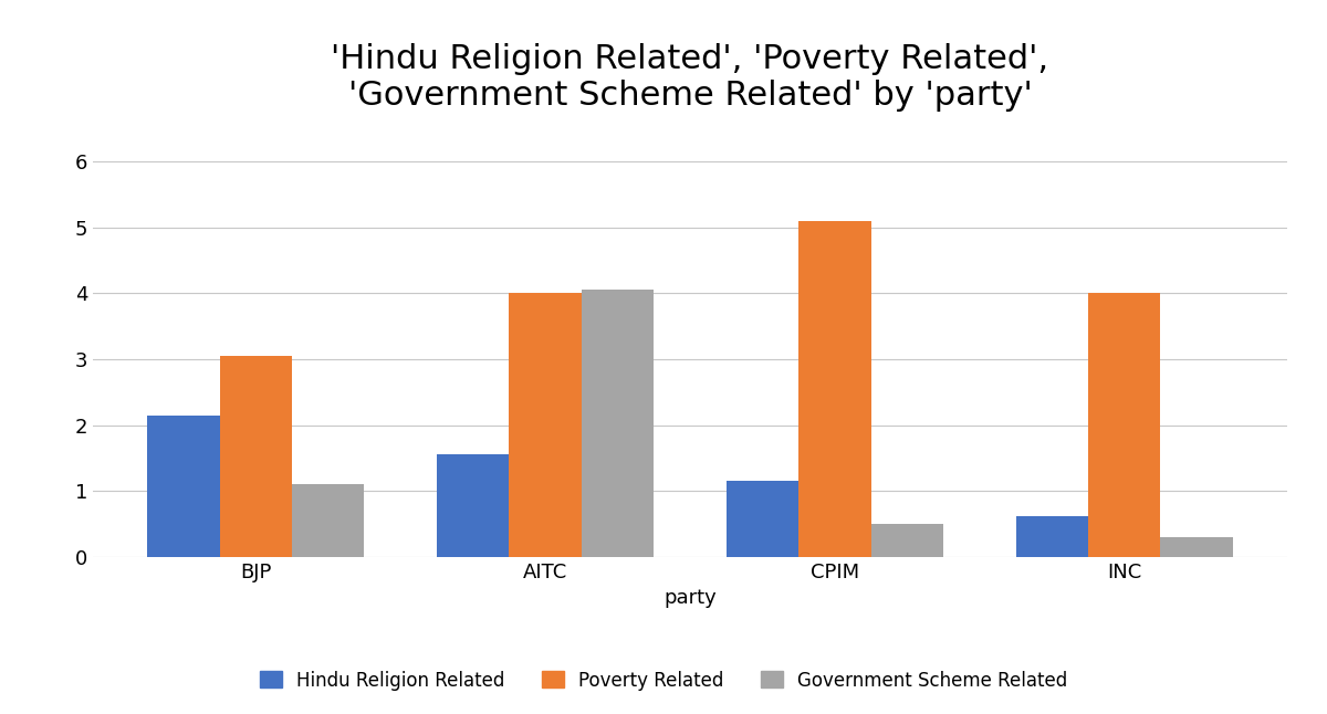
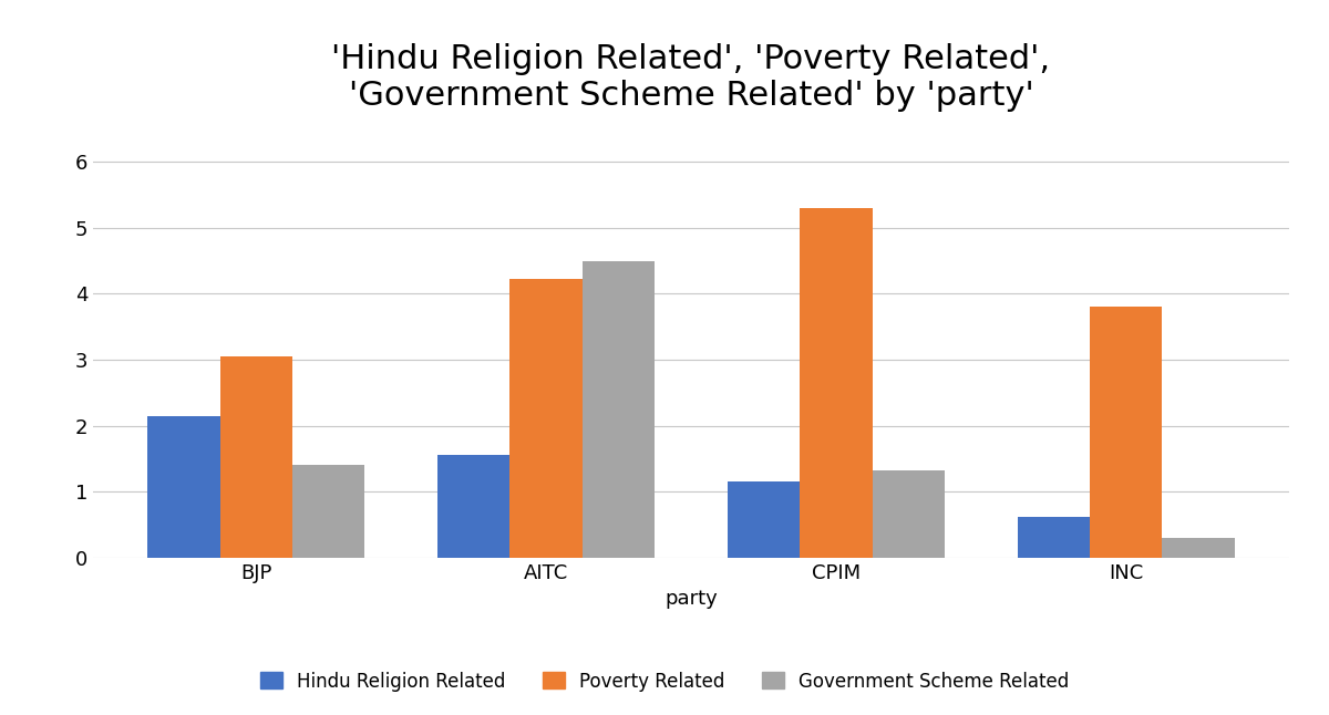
Government Scheme Related/BJP: 1.10 -> 1.40
Poverty Related/AITC: 4.00 -> 4.22
Government Scheme Related/AITC: 4.05 -> 4.50
Poverty Related/CPIM: 5.10 -> 5.30
Government Scheme Related/CPIM: 0.50 -> 1.32
Poverty Related/INC: 4.00 -> 3.80
